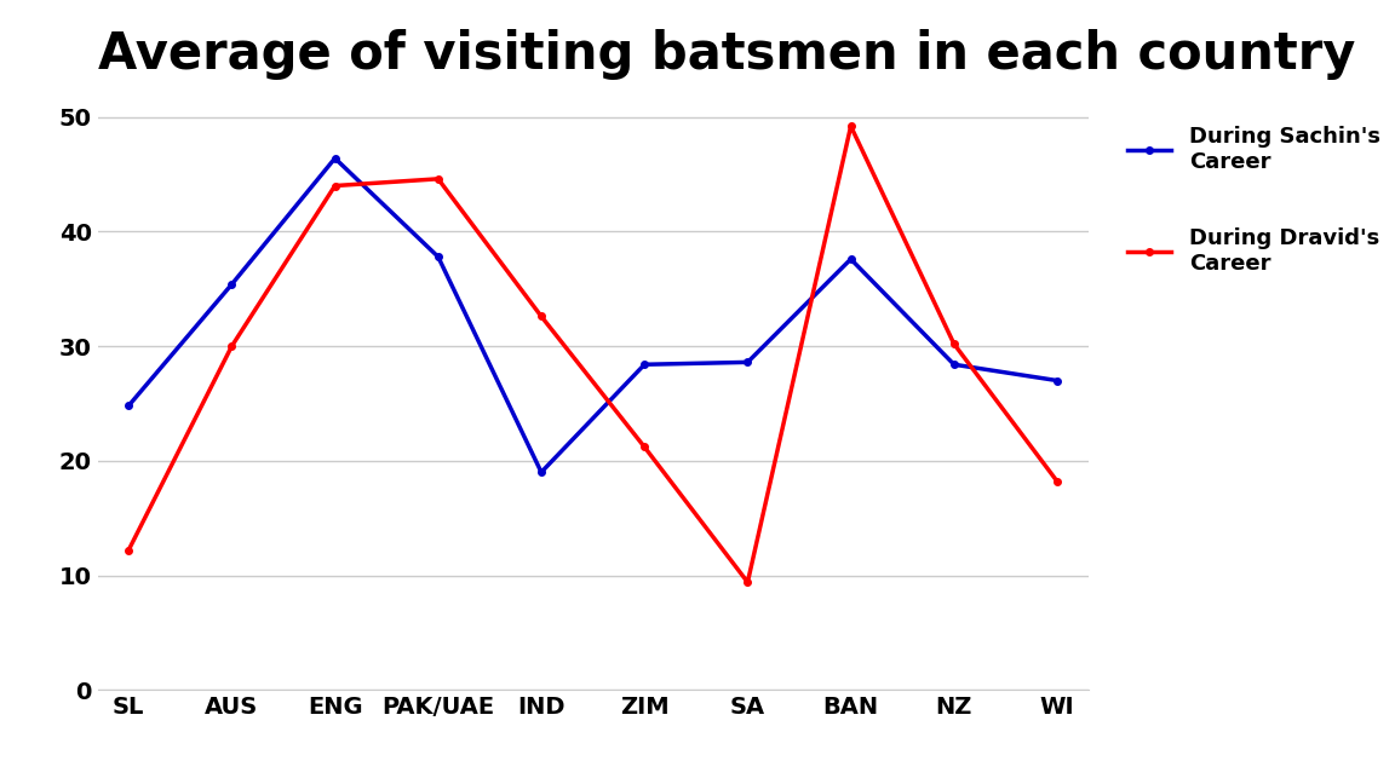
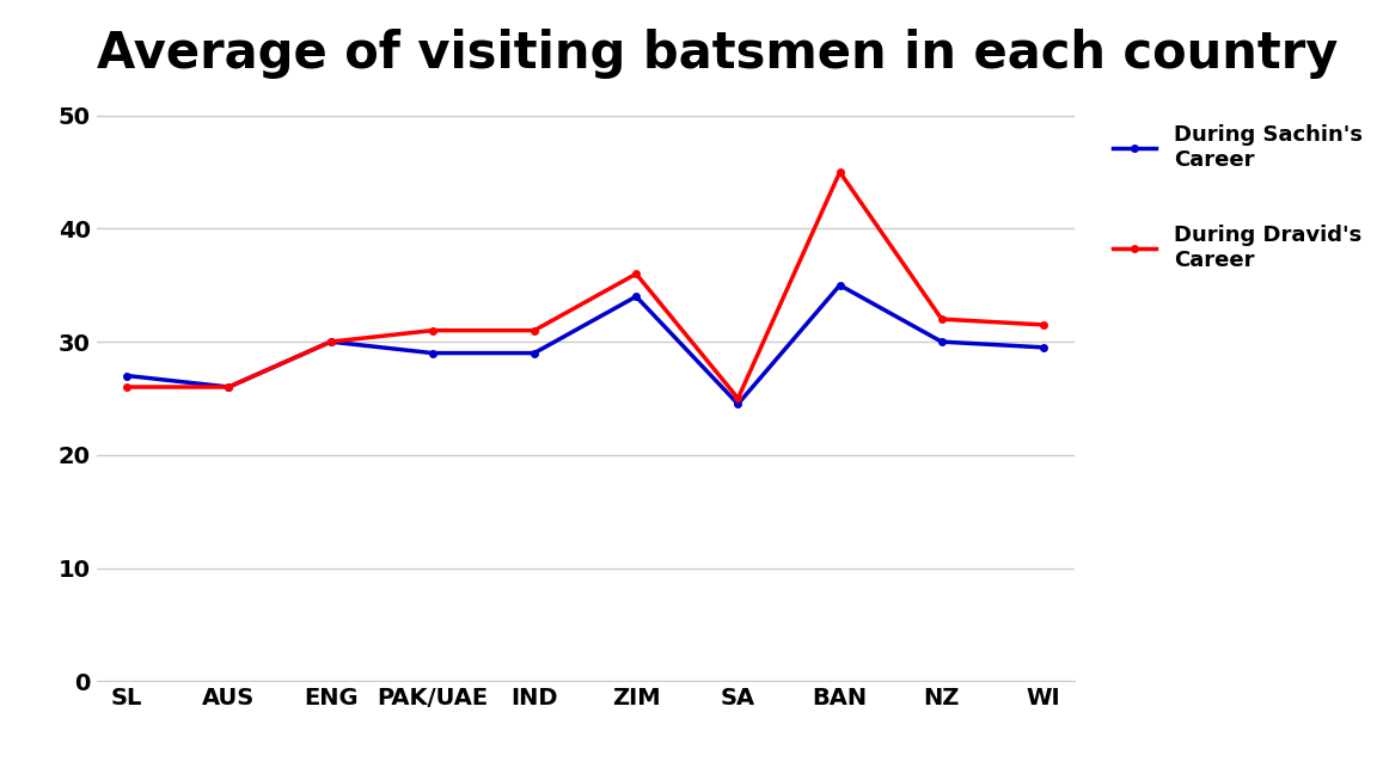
During Sachin's Career/SL: 24.8 -> 27.0
During Dravid's Career/SL: 12.2 -> 26.0
During Sachin's Career/AUS: 35.4 -> 26.0
During Dravid's Career/AUS: 30.0 -> 26.0
During Sachin's Career/ENG: 46.4 -> 30.0
During Dravid's Career/ENG: 44.0 -> 30.0
During Sachin's Career/PAK/UAE: 37.8 -> 29.0
During Dravid's Career/PAK/UAE: 44.6 -> 31.0
During Sachin's Career/IND: 19.0 -> 29.0
During Dravid's Career/IND: 32.6 -> 31.0
During Sachin's Career/ZIM: 28.4 -> 34.0
During Dravid's Career/ZIM: 21.2 -> 36.0
During Sachin's Career/SA: 28.6 -> 24.5
During Dravid's Career/SA: 9.4 -> 25.0
During Sachin's Career/BAN: 37.6 -> 35.0
During Dravid's Career/BAN: 49.2 -> 45.0
During Sachin's Career/NZ: 28.4 -> 30.0
During Dravid's Career/NZ: 30.2 -> 32.0
During Sachin's Career/WI: 27.0 -> 29.5
During Dravid's Career/WI: 18.2 -> 31.5
